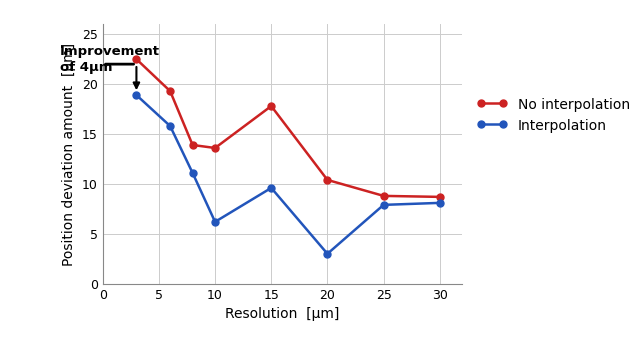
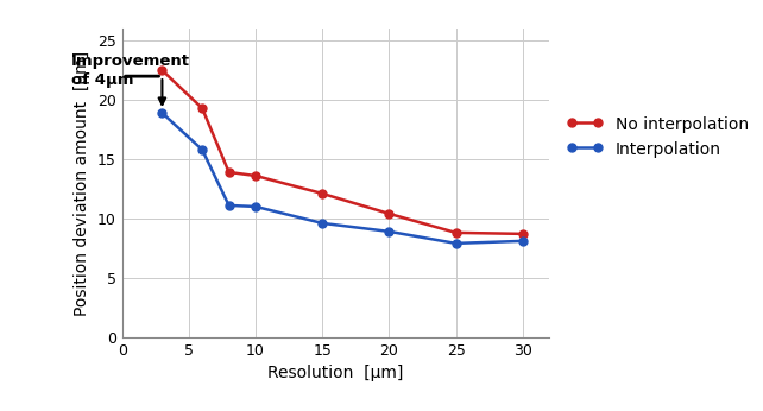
Interpolation/10: 6.2 -> 11.0
No interpolation/15: 17.8 -> 12.1
Interpolation/20: 3.0 -> 8.9
